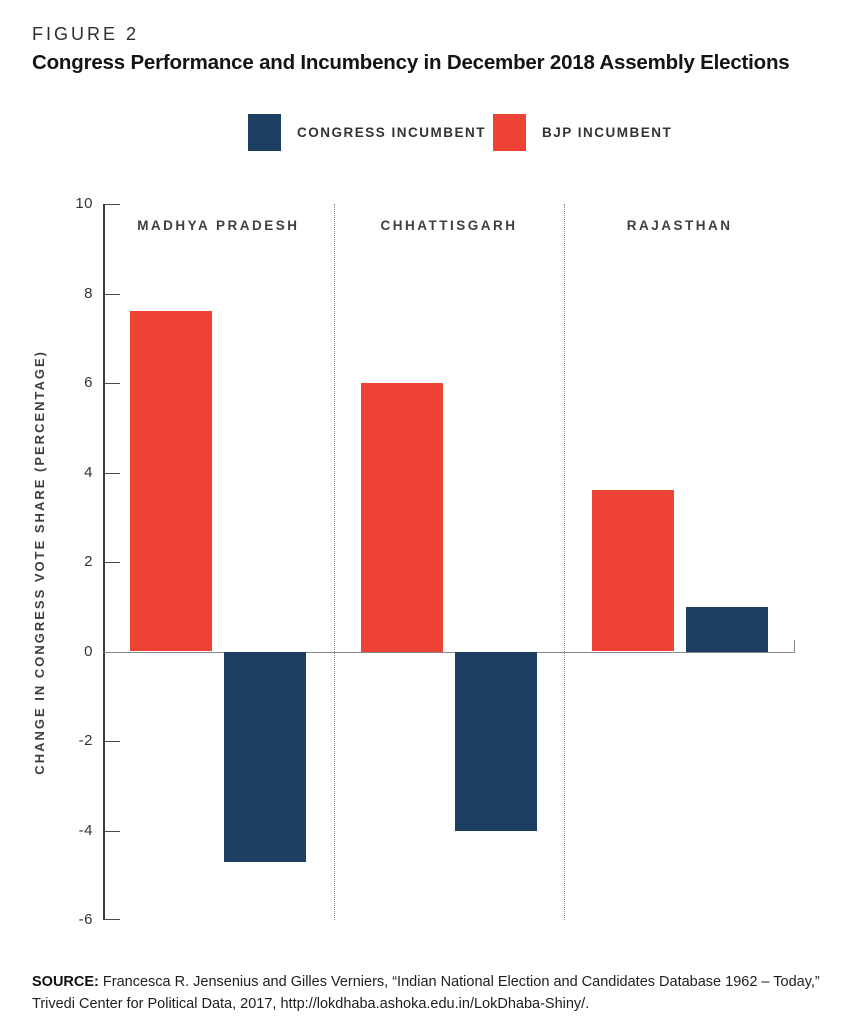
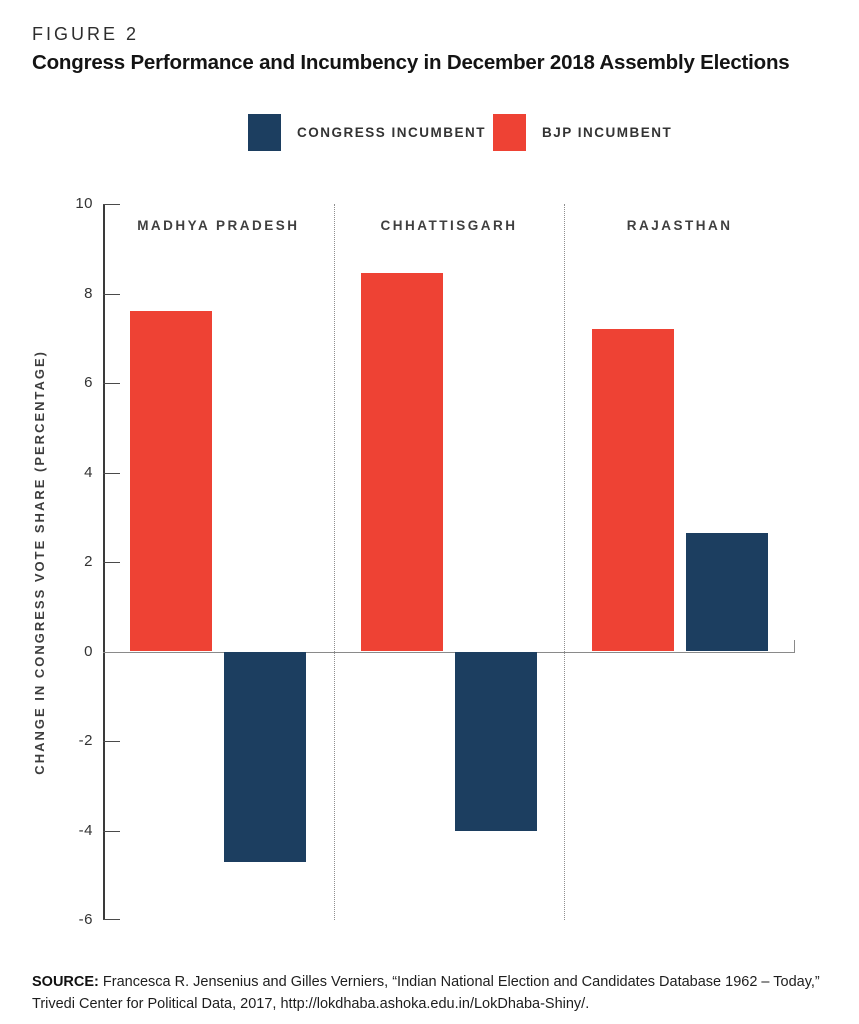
BJP INCUMBENT/CHHATTISGARH: 6.0 -> 8.4
BJP INCUMBENT/RAJASTHAN: 3.6 -> 7.2
CONGRESS INCUMBENT/RAJASTHAN: 1.0 -> 2.6
